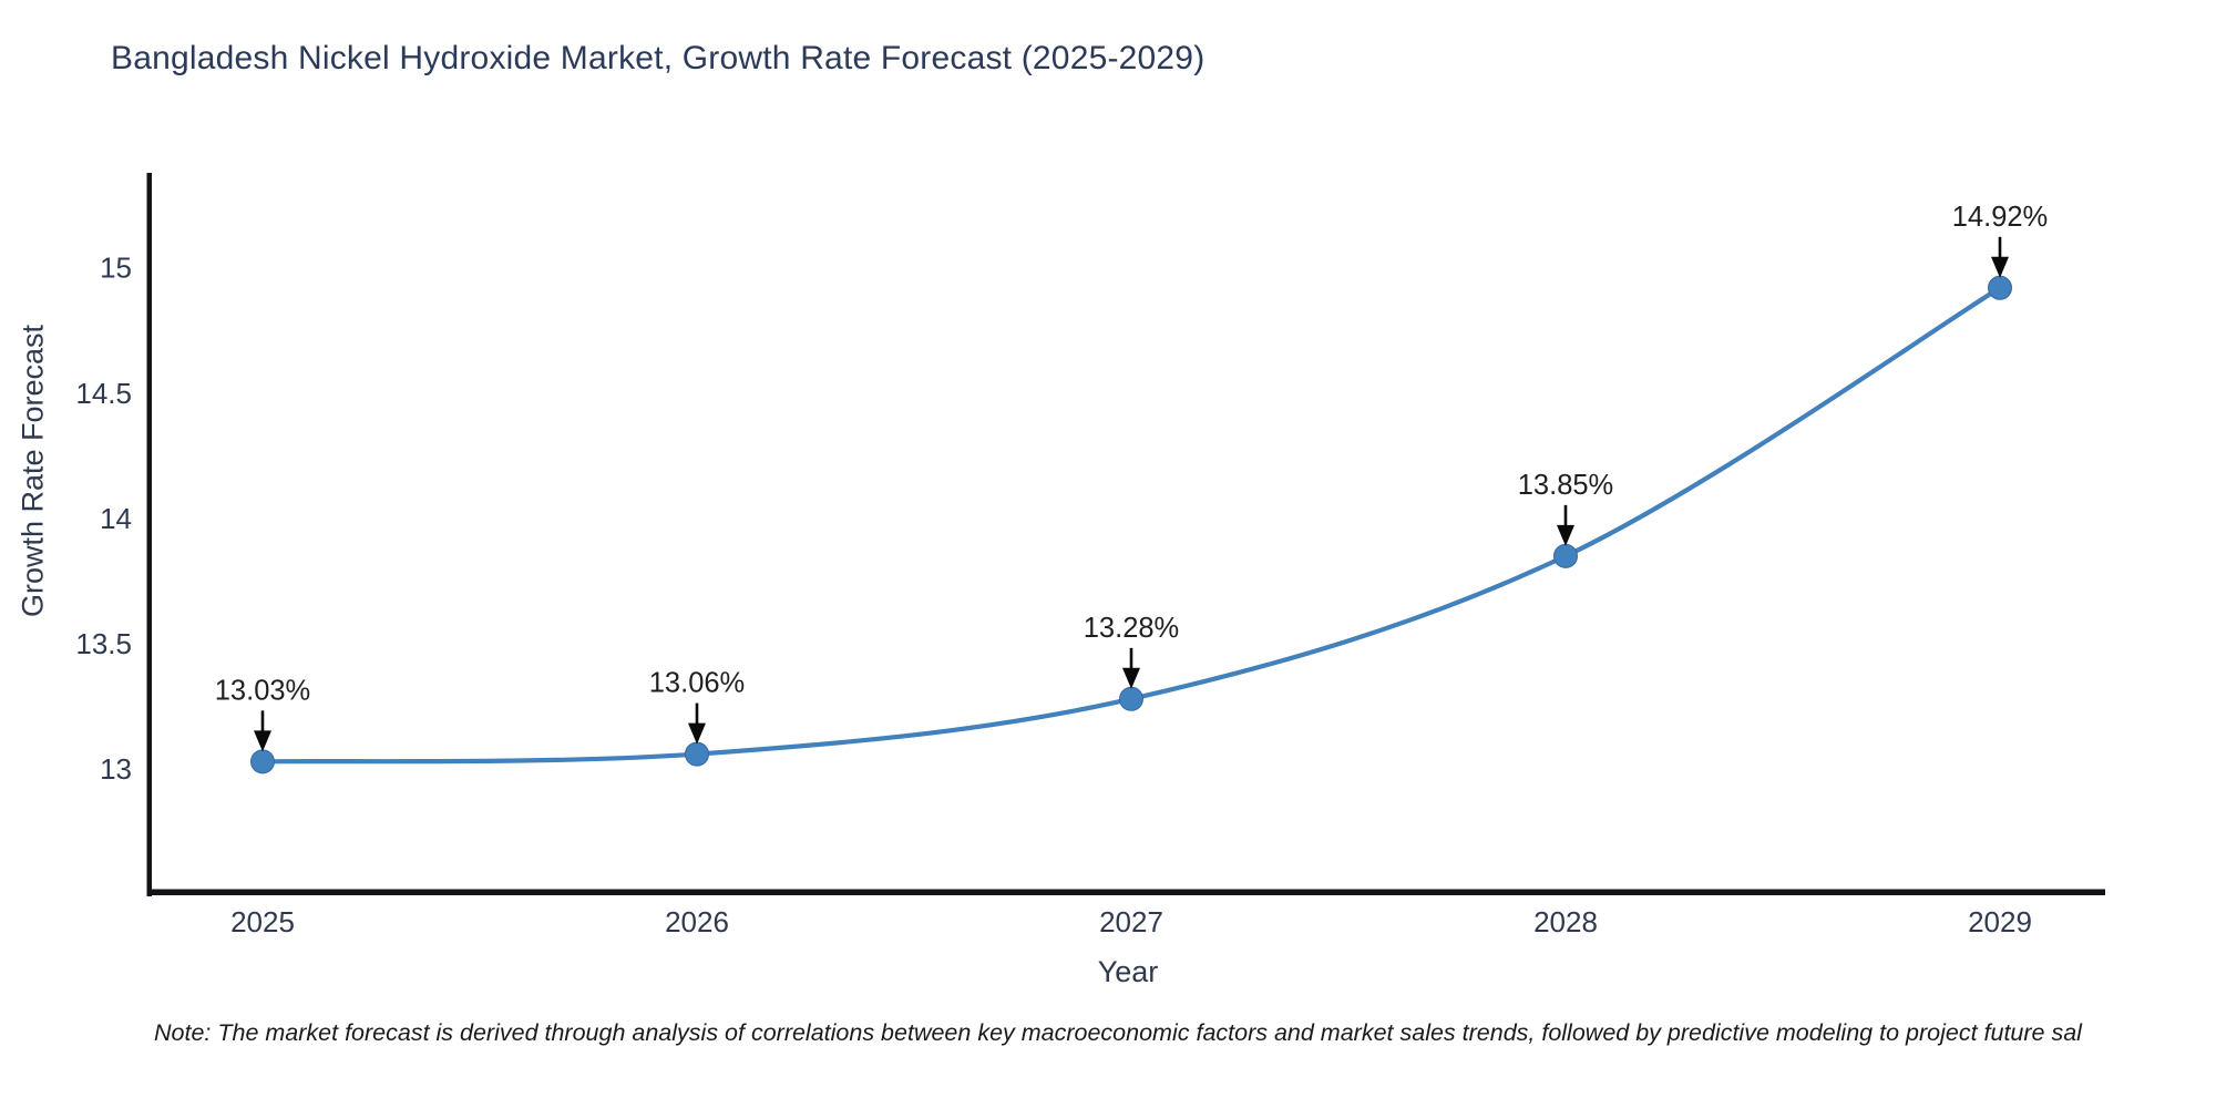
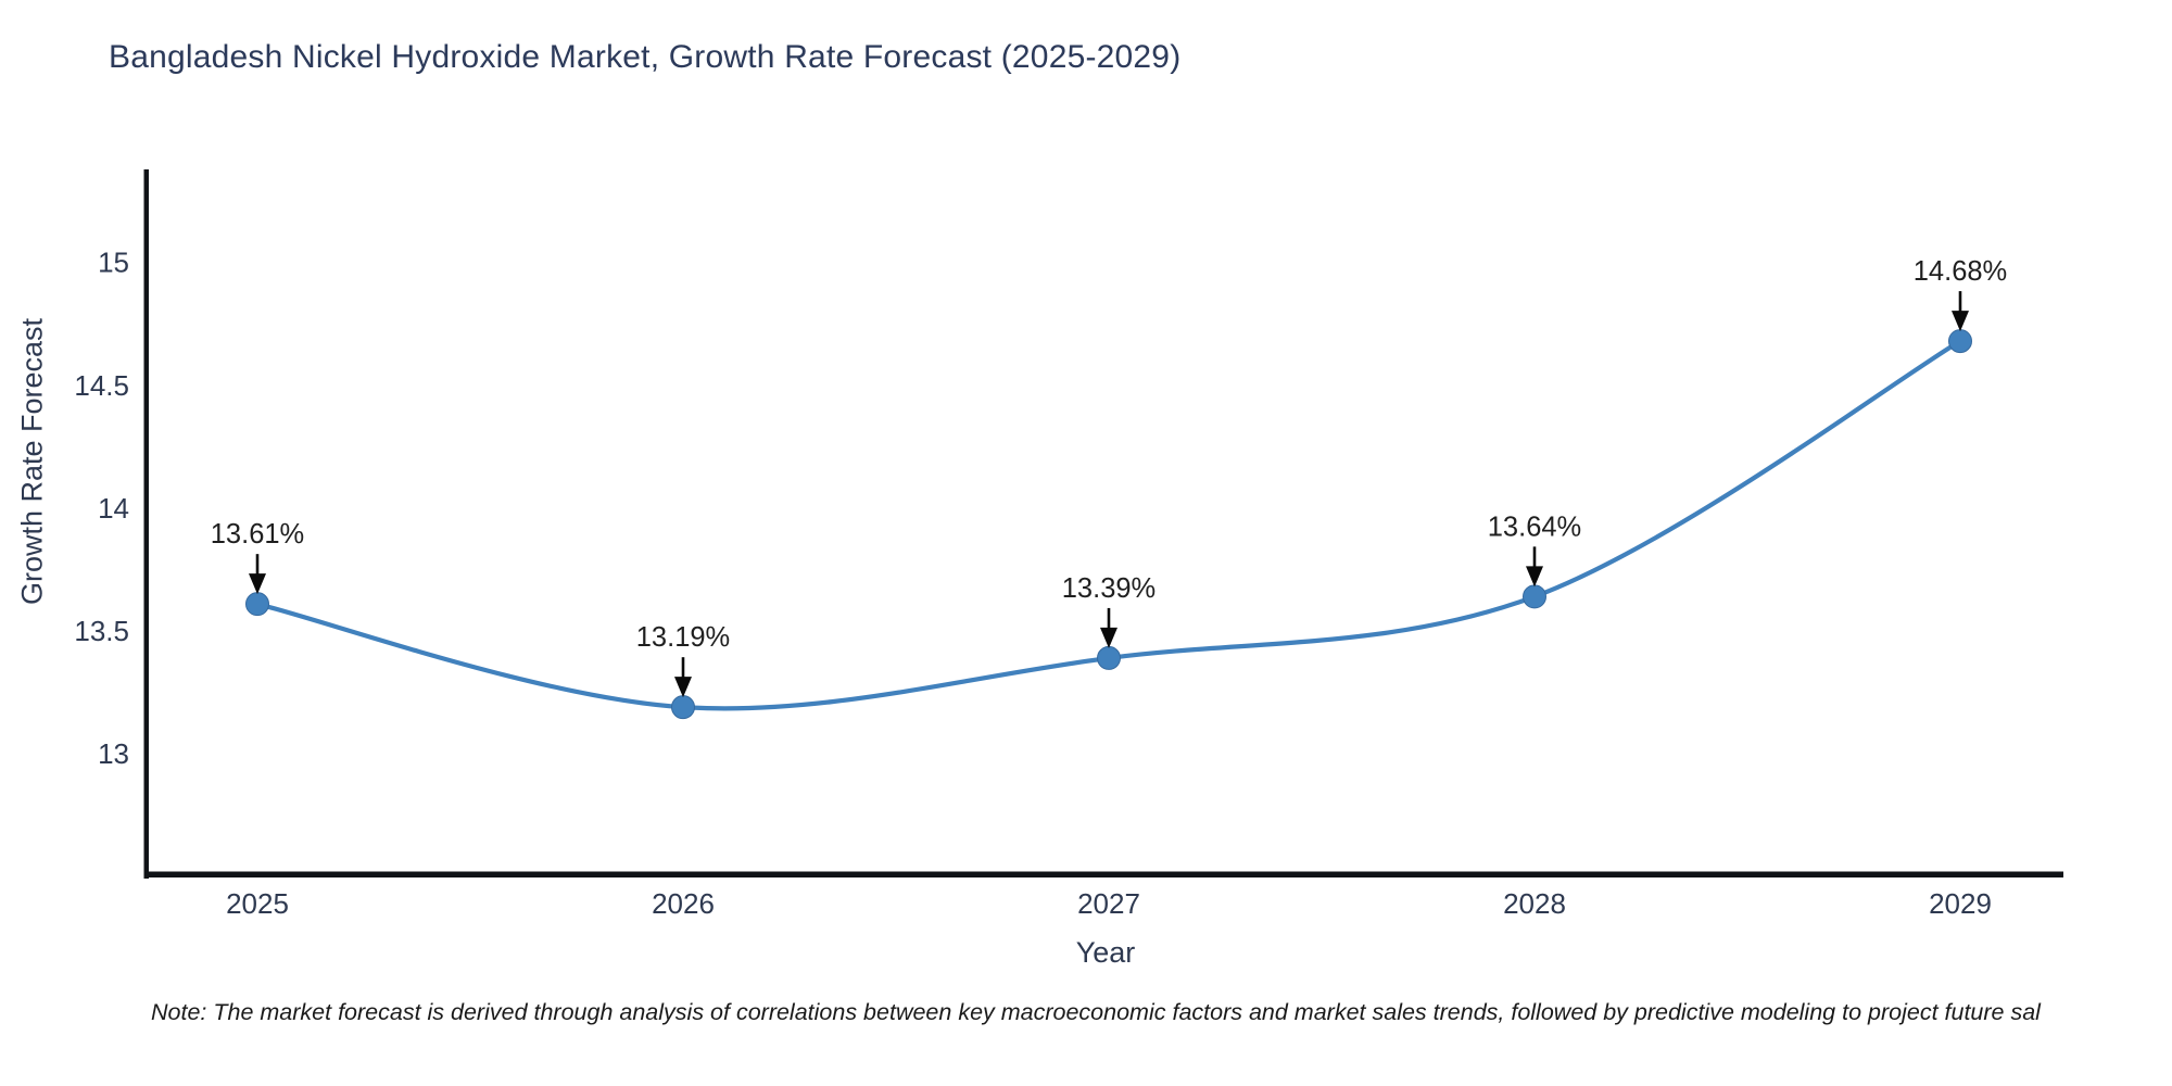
2025: 13.03% -> 13.61%
2026: 13.06% -> 13.19%
2027: 13.28% -> 13.39%
2028: 13.85% -> 13.64%
2029: 14.92% -> 14.68%
